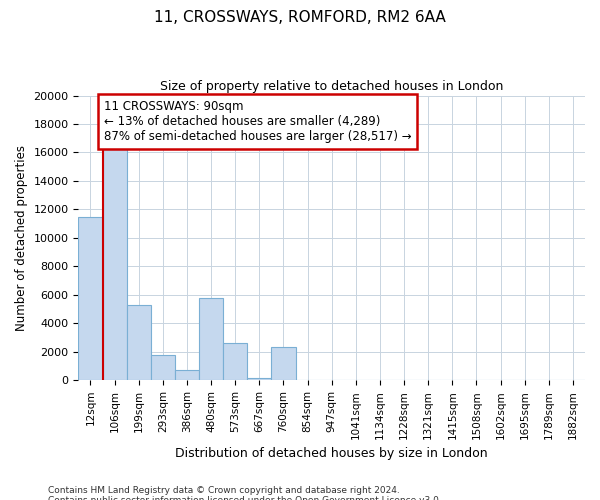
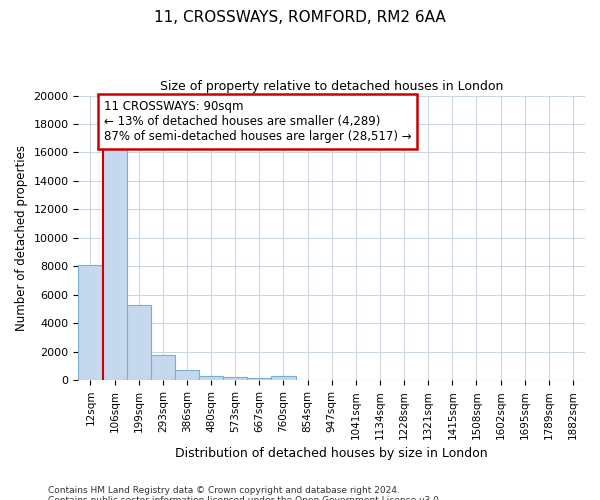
12sqm: 11500 -> 8100
480sqm: 5800 -> 300
573sqm: 2600 -> 200
760sqm: 2300 -> 300
